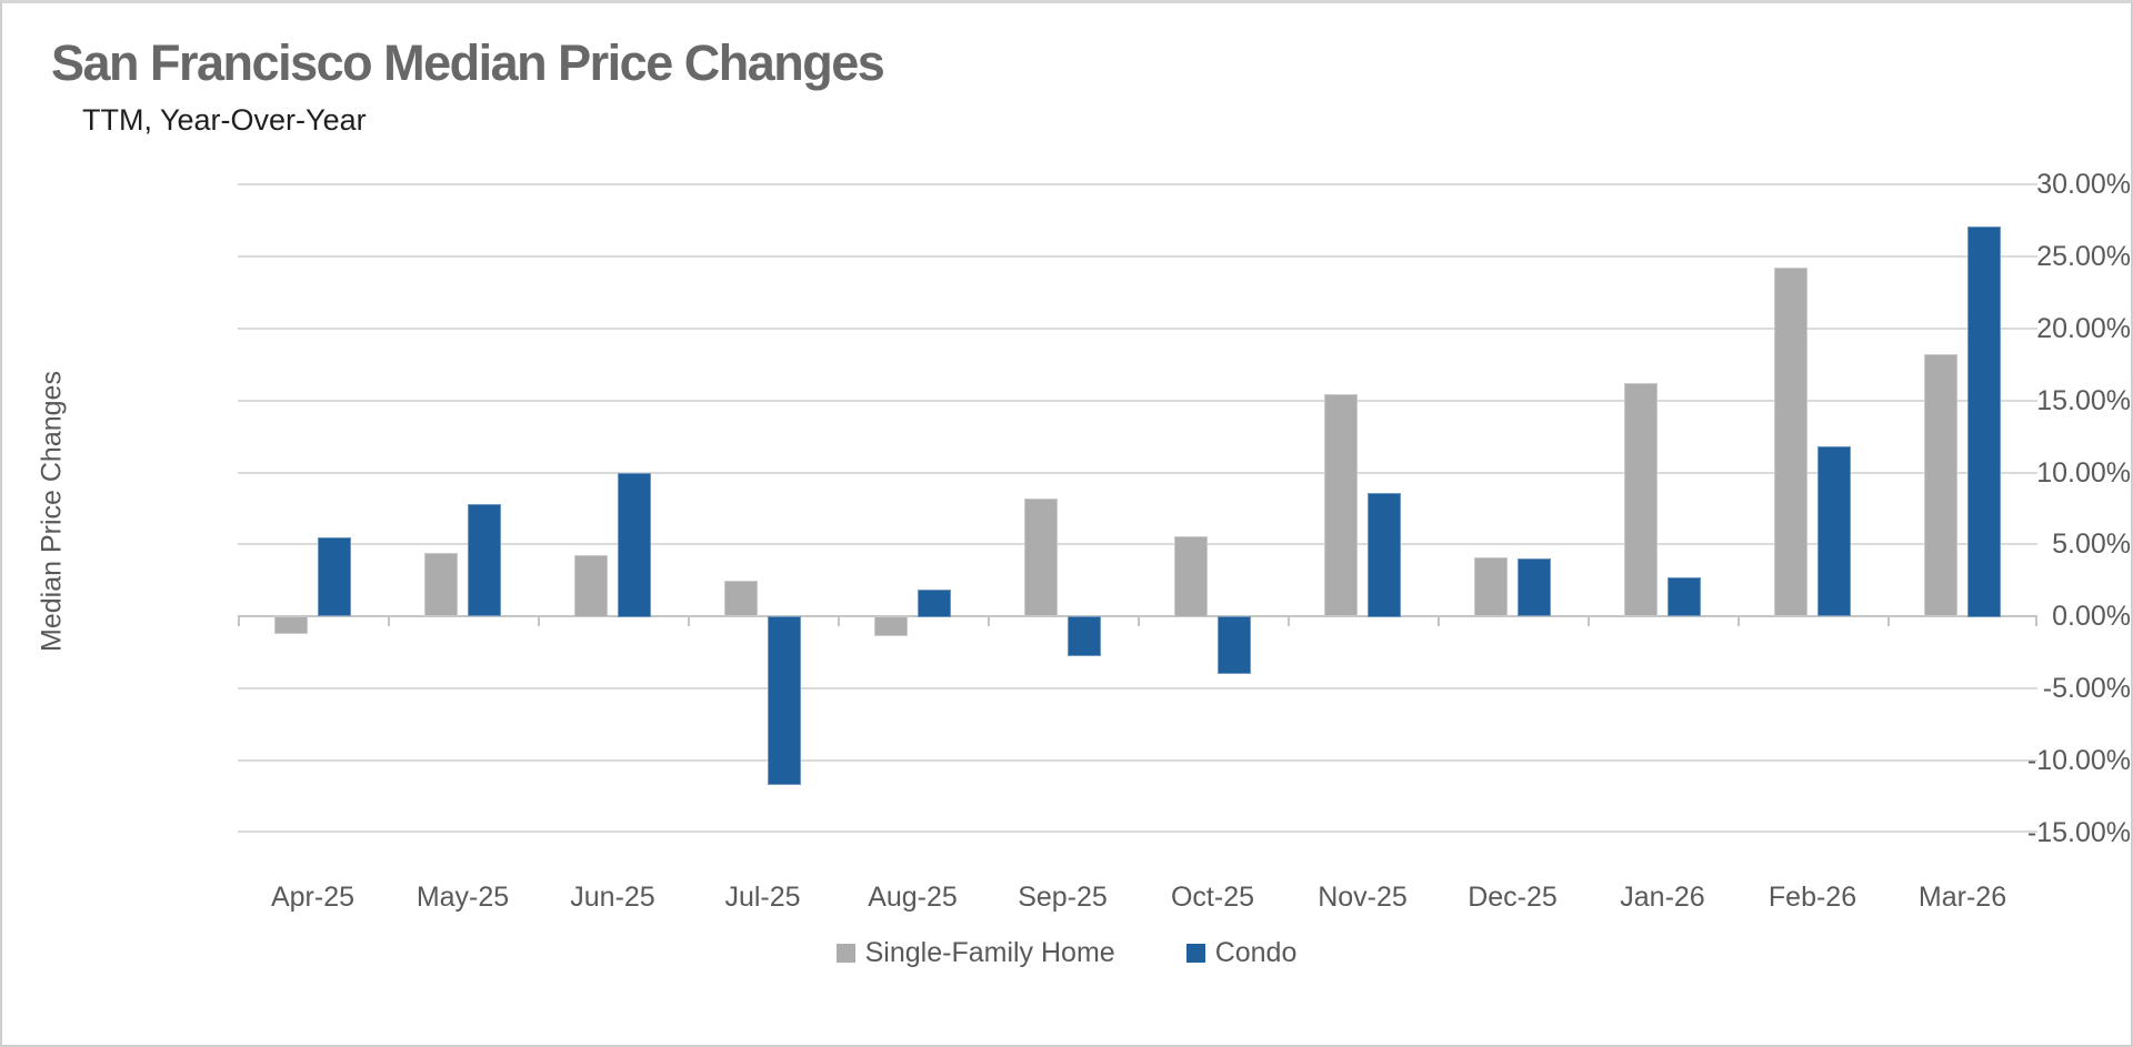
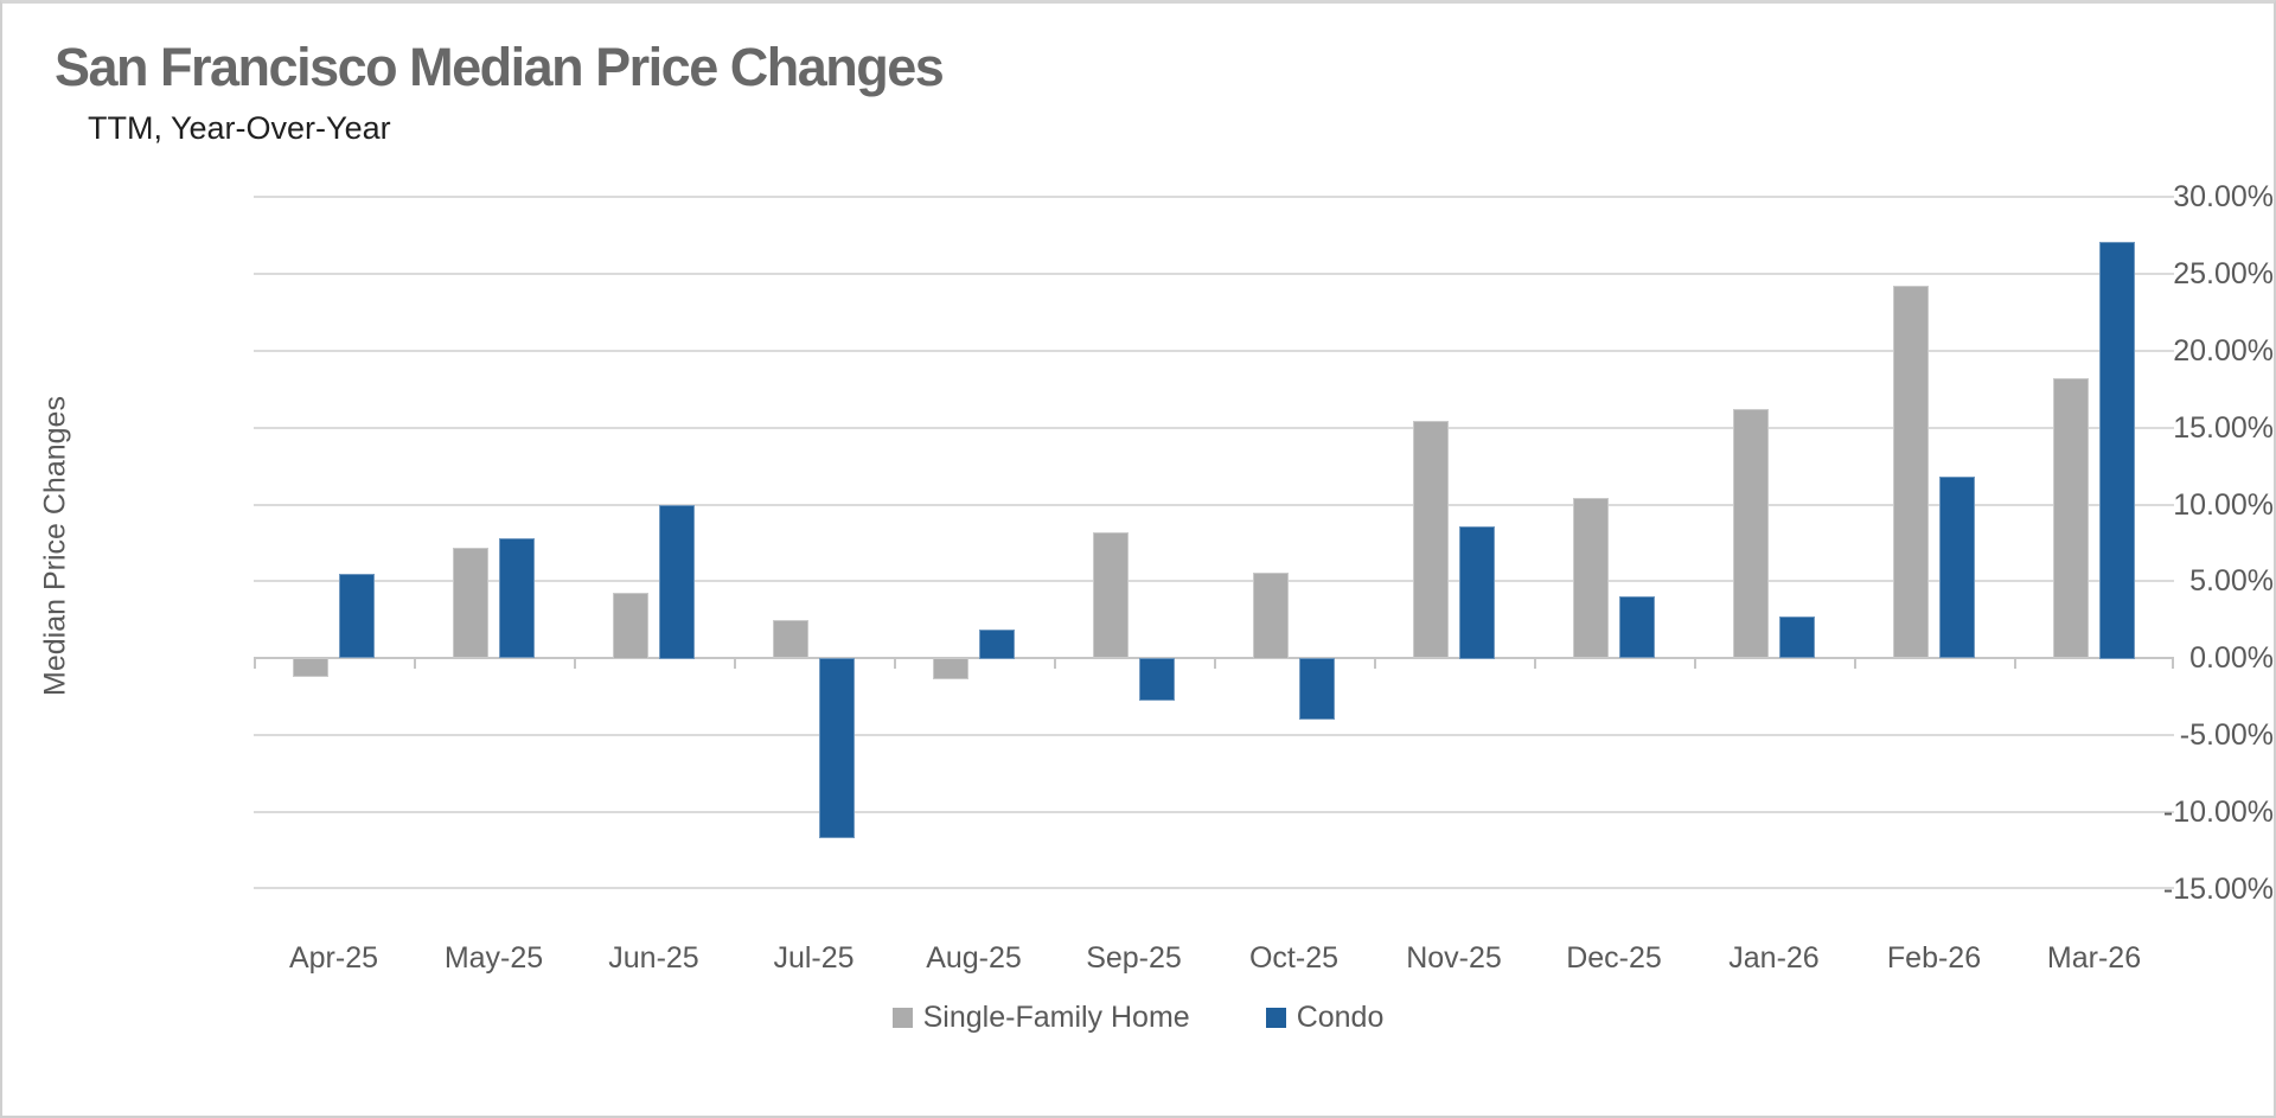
Single-Family Home/May-25: 4.4% -> 7.2%
Single-Family Home/Dec-25: 4.1% -> 10.4%
